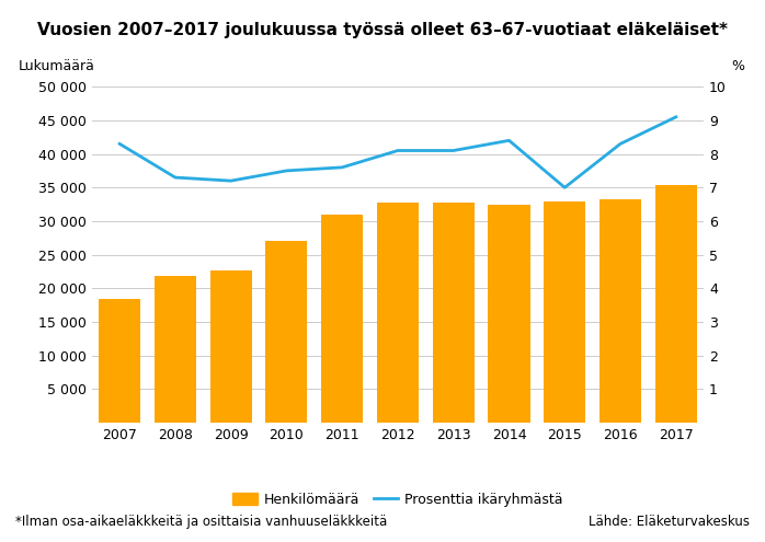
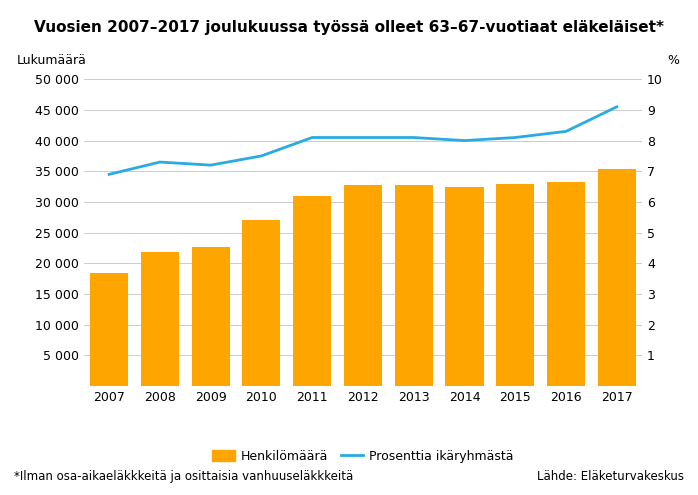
Prosenttia ikäryhmästä/2007: 8.3 -> 6.9
Prosenttia ikäryhmästä/2011: 7.6 -> 8.1
Prosenttia ikäryhmästä/2014: 8.4 -> 8.0
Prosenttia ikäryhmästä/2015: 7.0 -> 8.1
